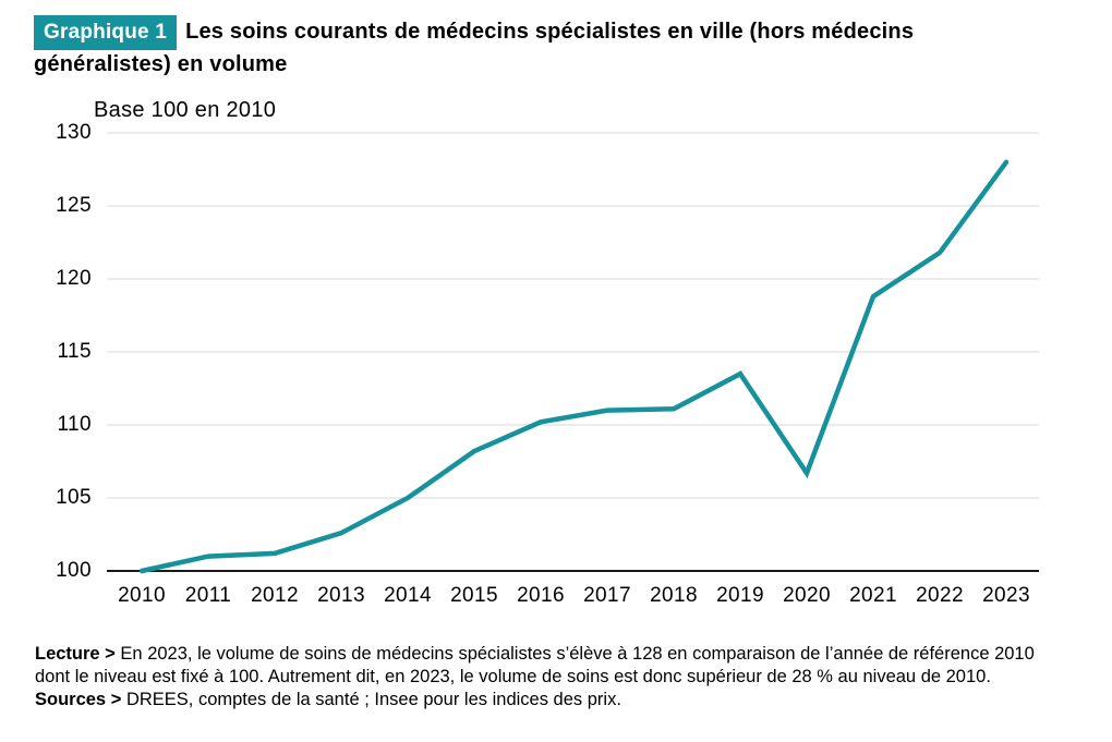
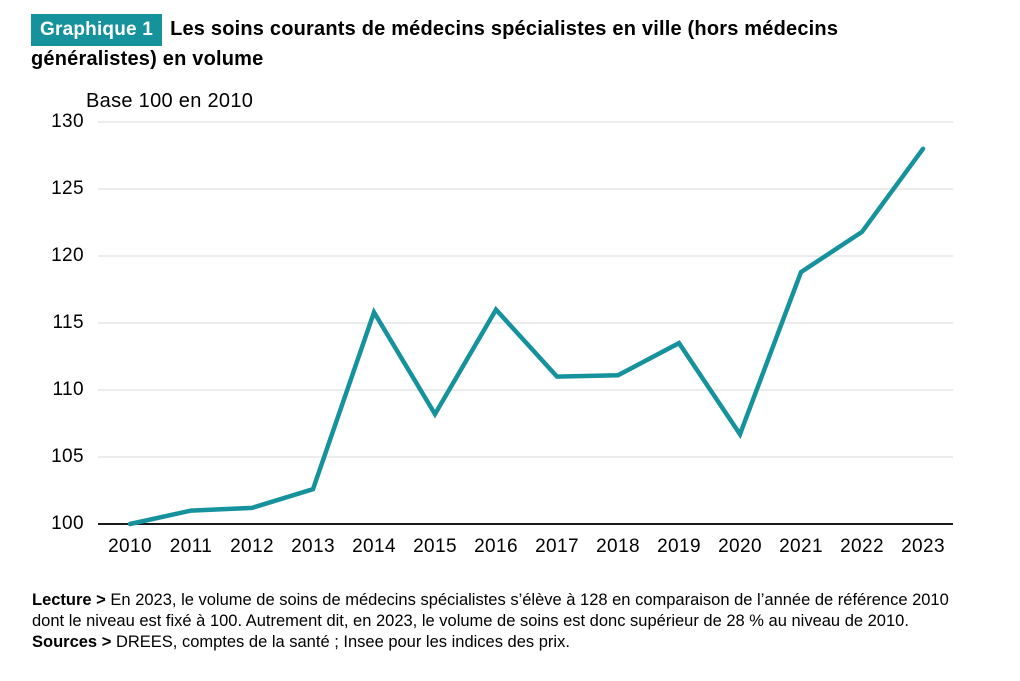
2014: 105.0 -> 115.8
2016: 110.2 -> 116.0
